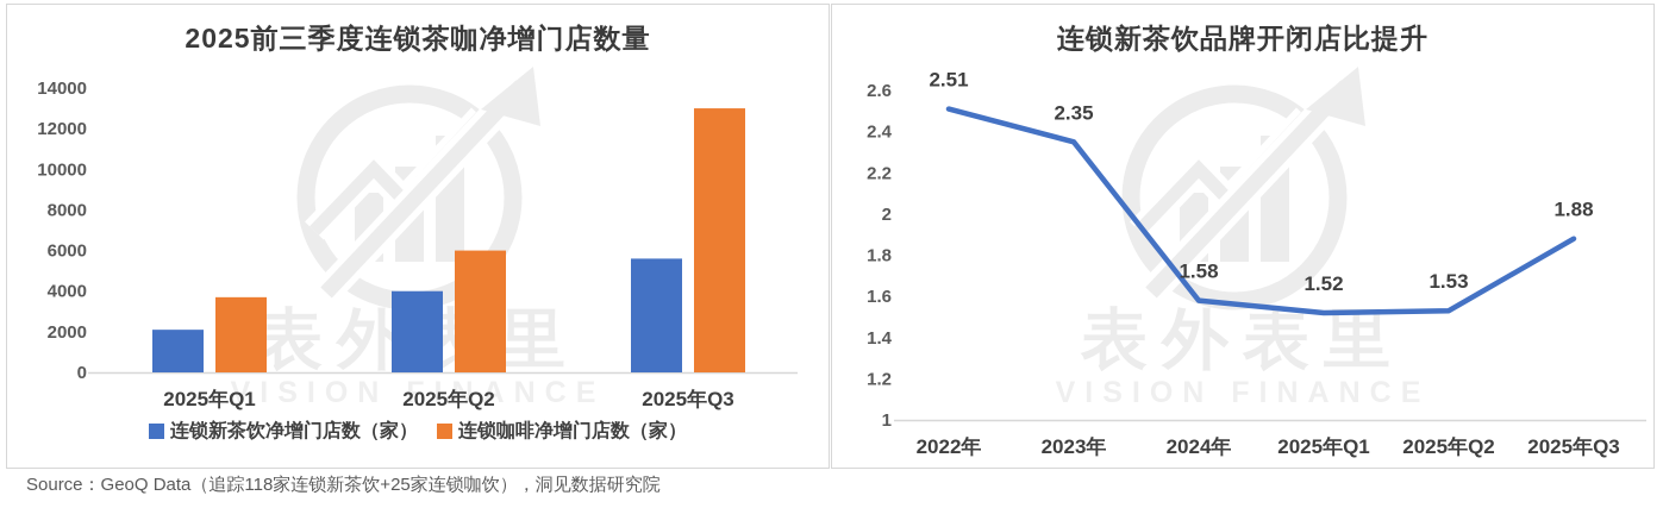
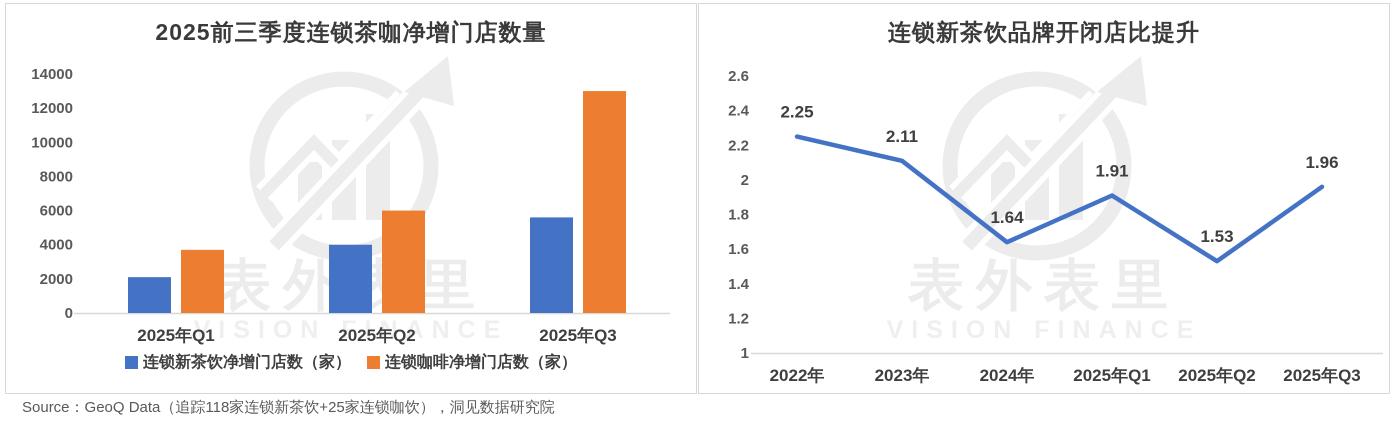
连锁新茶饮品牌开闭店比提升/2022年: 2.51 -> 2.25
连锁新茶饮品牌开闭店比提升/2023年: 2.35 -> 2.11
连锁新茶饮品牌开闭店比提升/2024年: 1.58 -> 1.64
连锁新茶饮品牌开闭店比提升/2025年Q1: 1.52 -> 1.91
连锁新茶饮品牌开闭店比提升/2025年Q3: 1.88 -> 1.96
